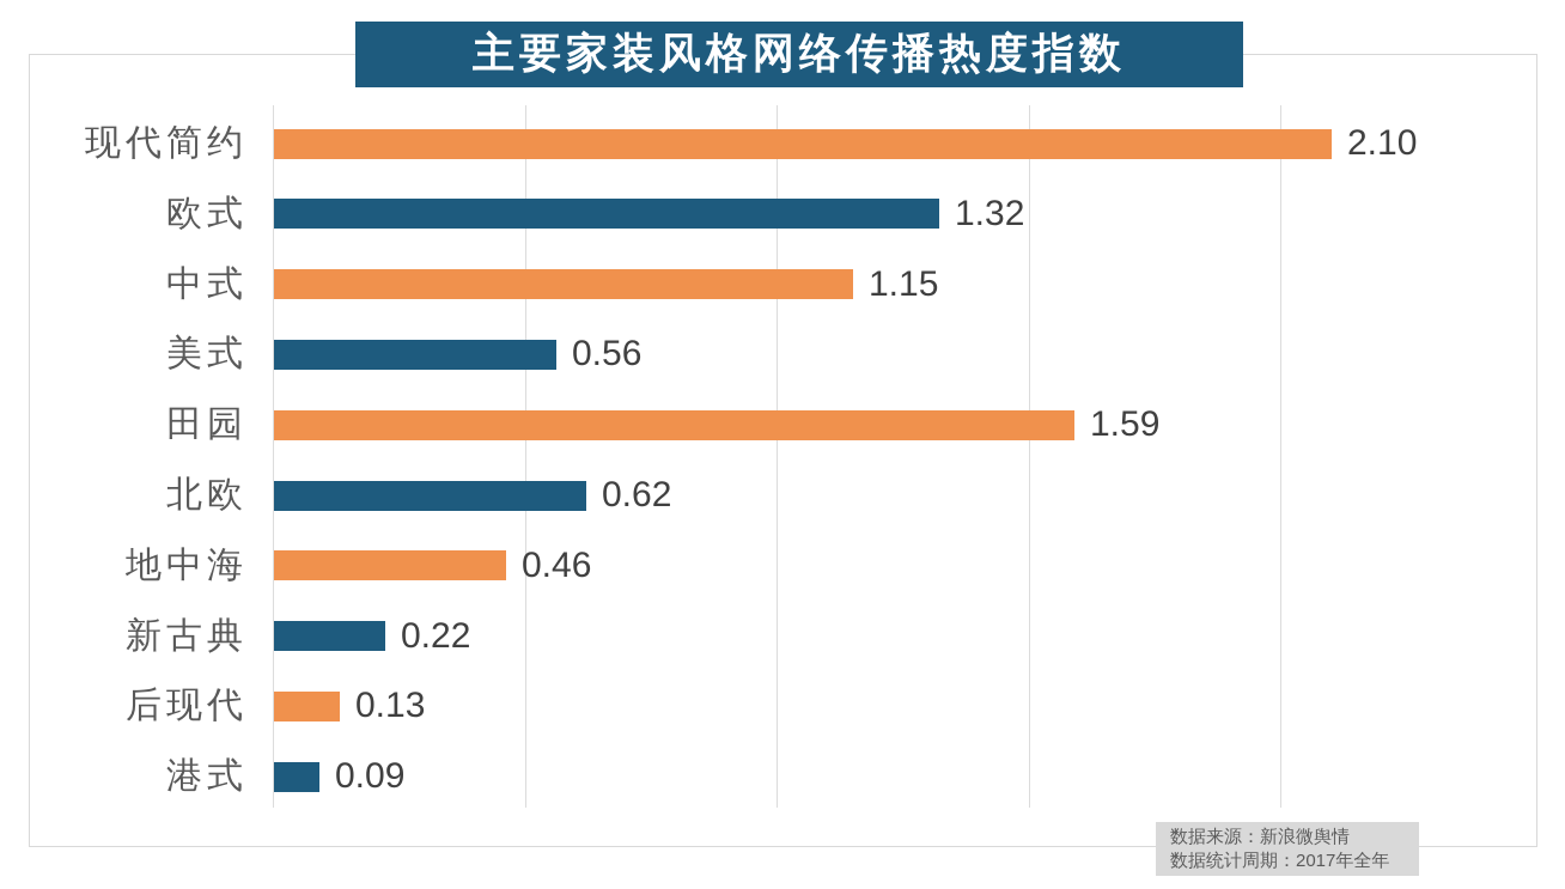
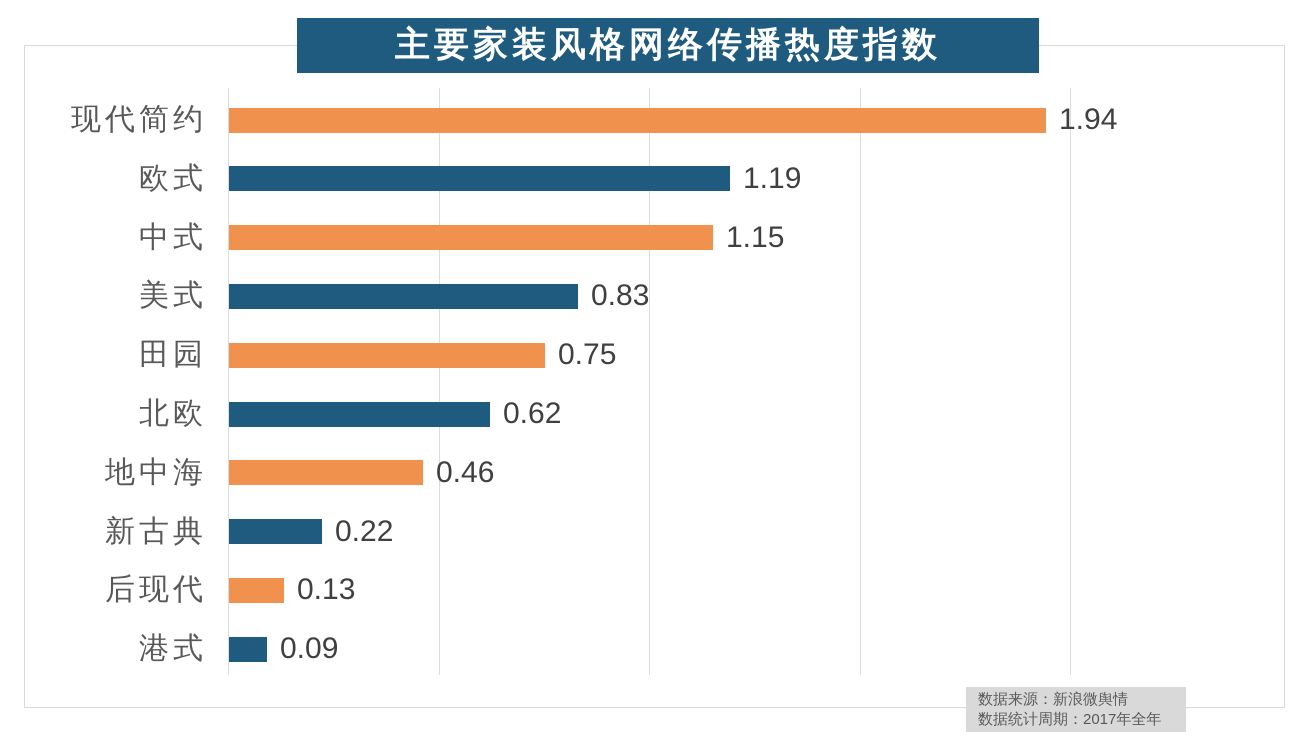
现代简约: 2.10 -> 1.94
欧式: 1.32 -> 1.19
美式: 0.56 -> 0.83
田园: 1.59 -> 0.75
